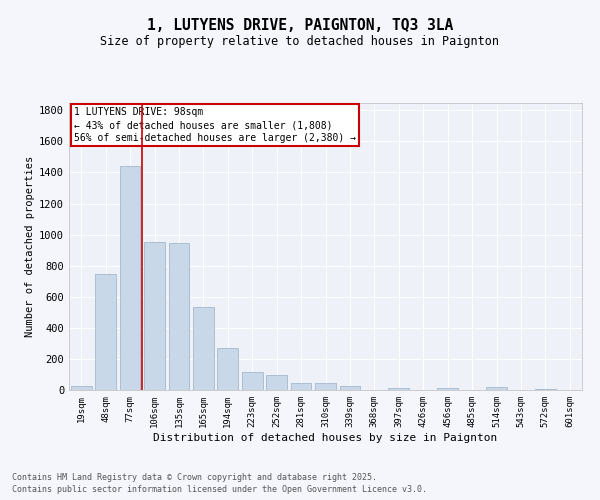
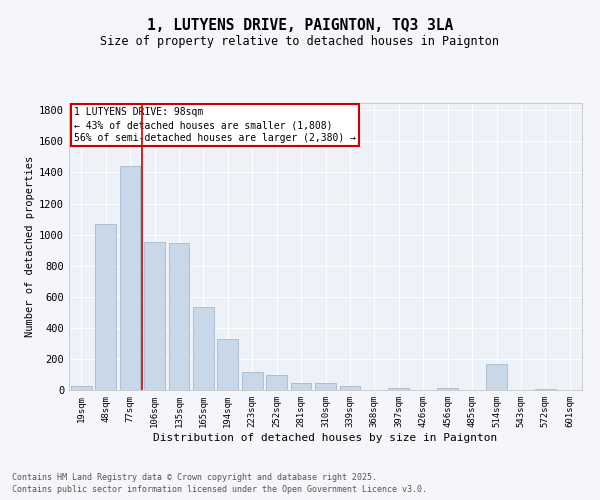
48sqm: 750 -> 1070
194sqm: 270 -> 330
514sqm: 20 -> 170
